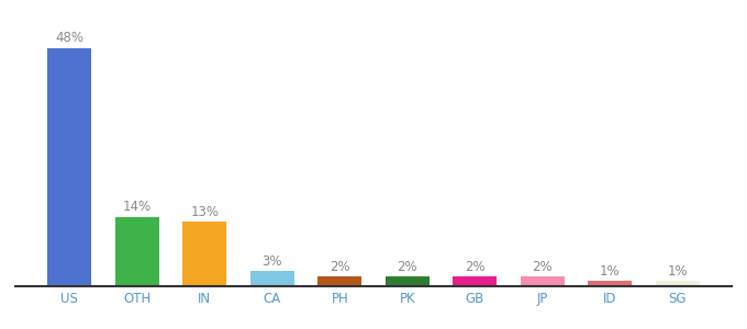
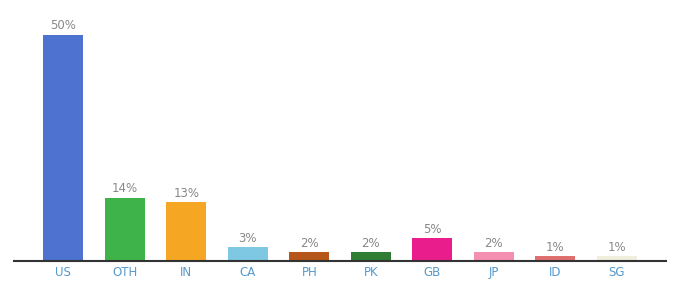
US: 48% -> 50%
GB: 2% -> 5%
